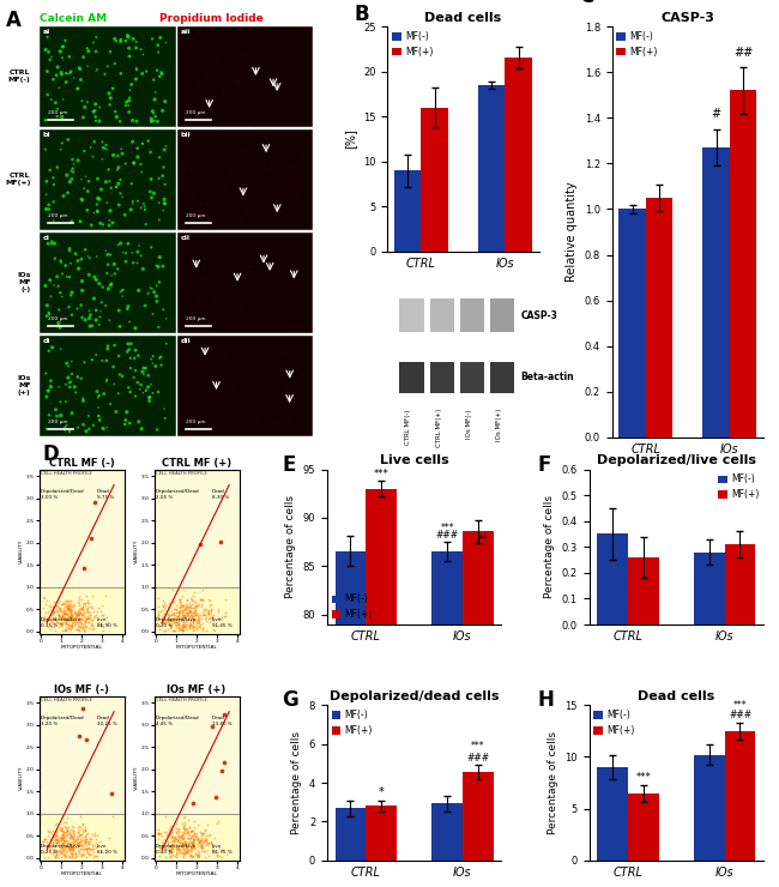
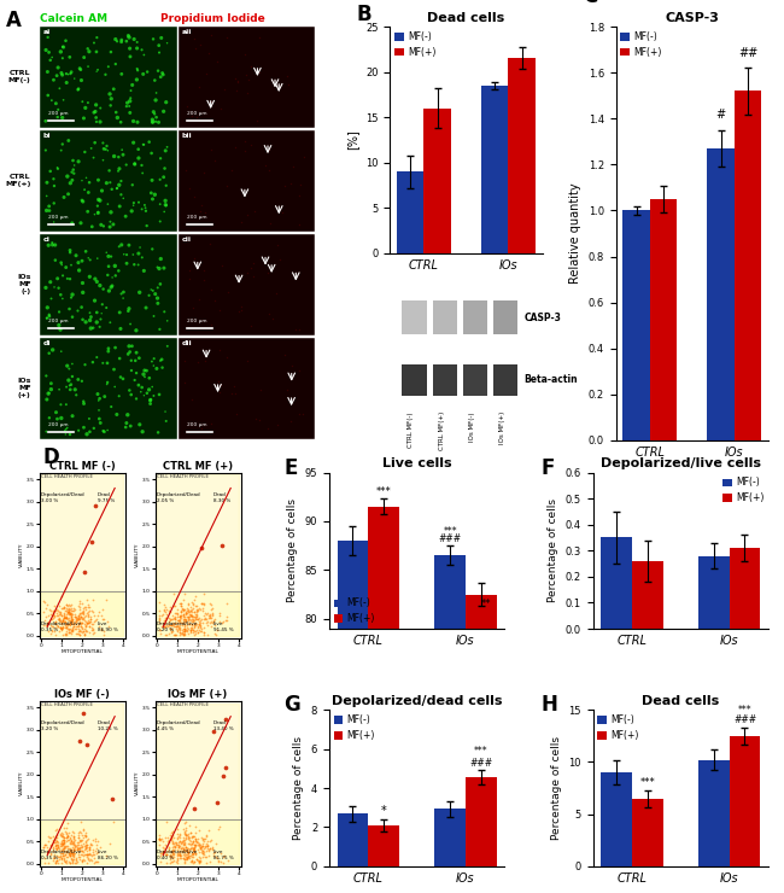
Live cells/MF(-)/CTRL: 86.6 -> 88.0
Live cells/MF(+)/CTRL: 93.0 -> 91.5
Live cells/MF(+)/IOs: 88.6 -> 82.5
Depolarized/dead cells/MF(+)/CTRL: 2.8 -> 2.1
